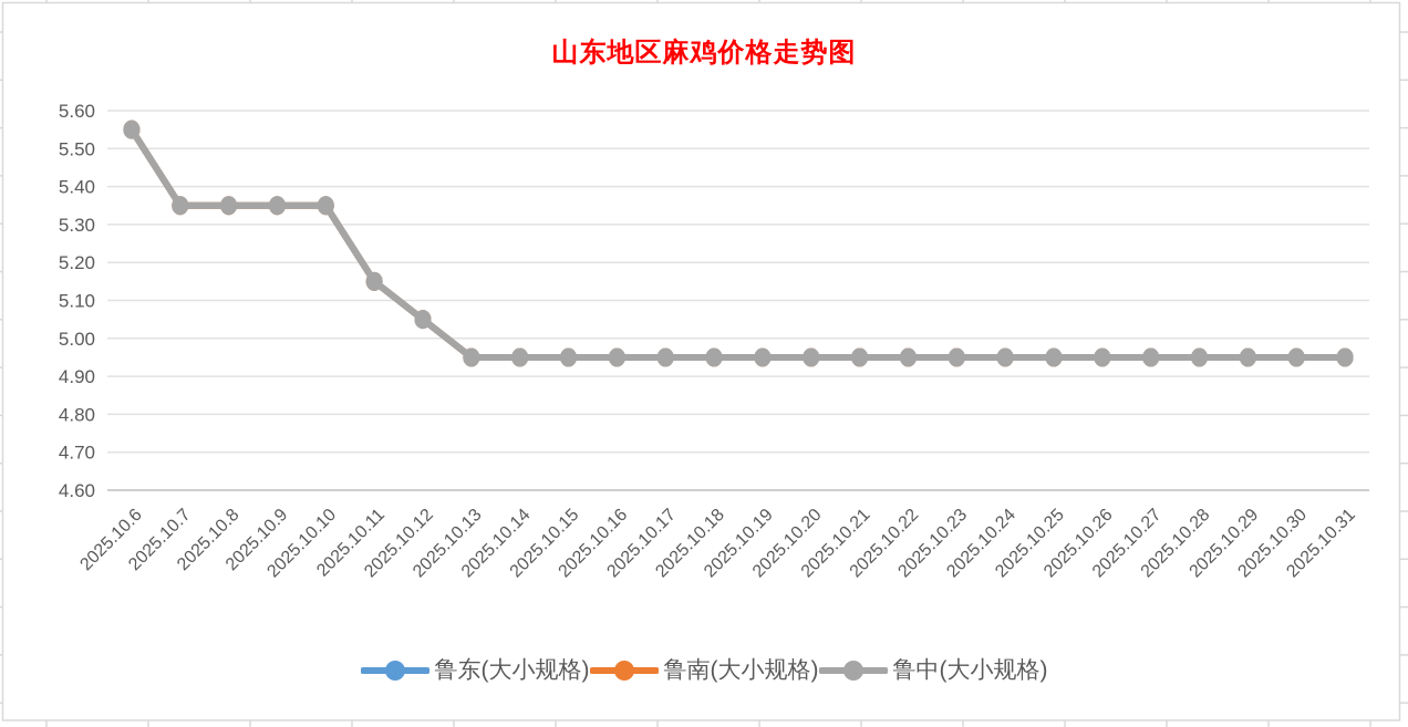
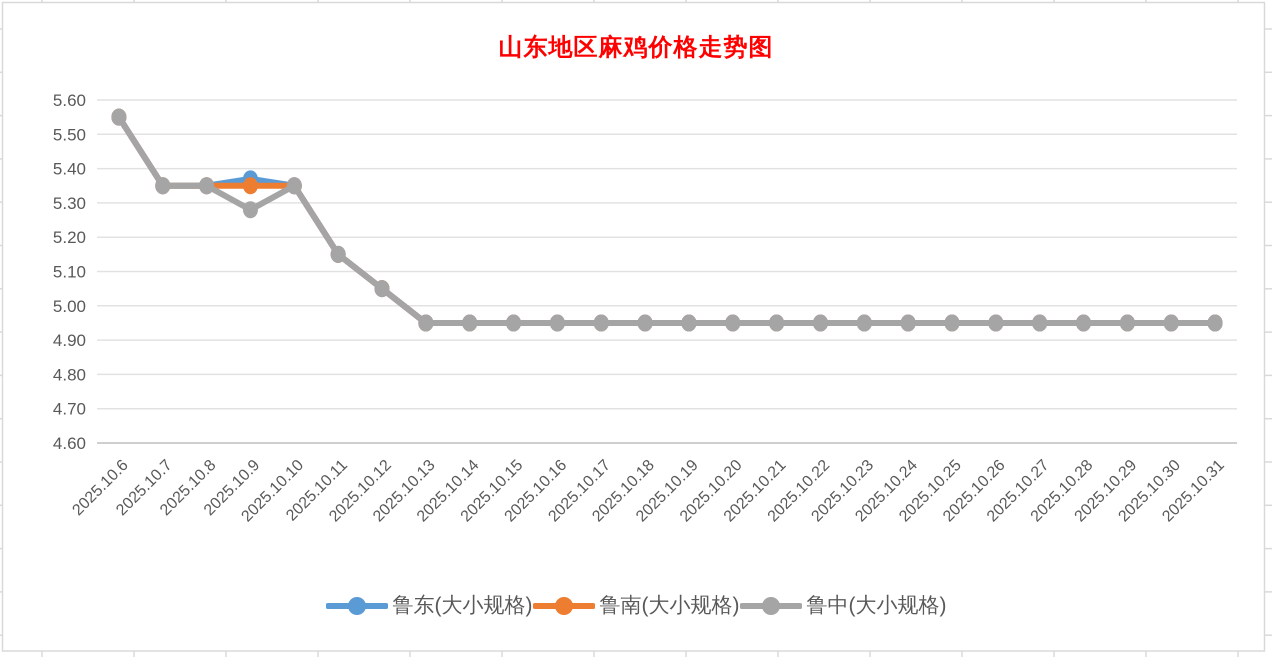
鲁东(大小规格)/2025.10.9: 5.35 -> 5.37
鲁中(大小规格)/2025.10.9: 5.35 -> 5.28
